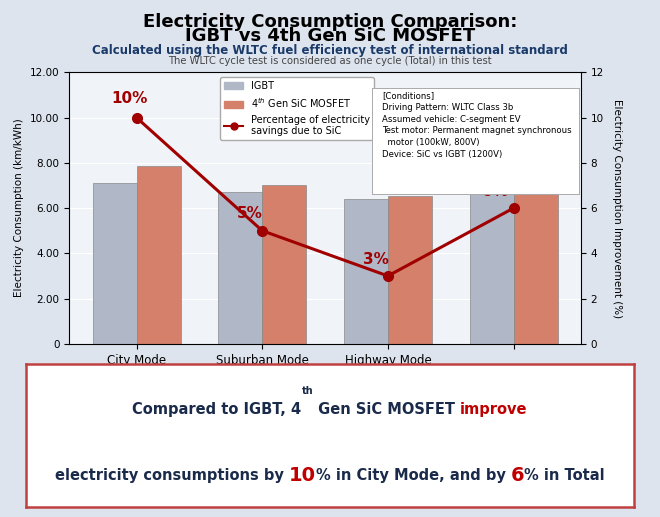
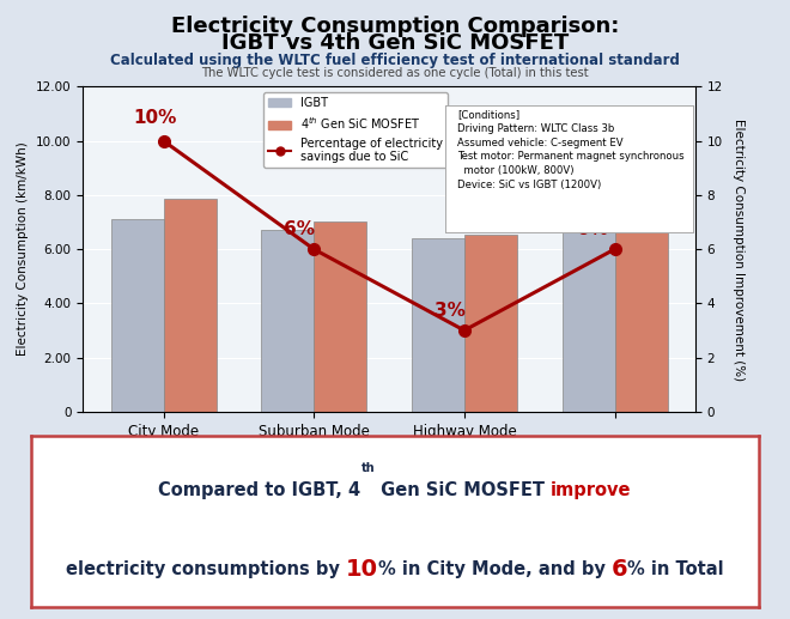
Percentage of electricity savings due to SiC/Suburban Mode: 5% -> 6%
